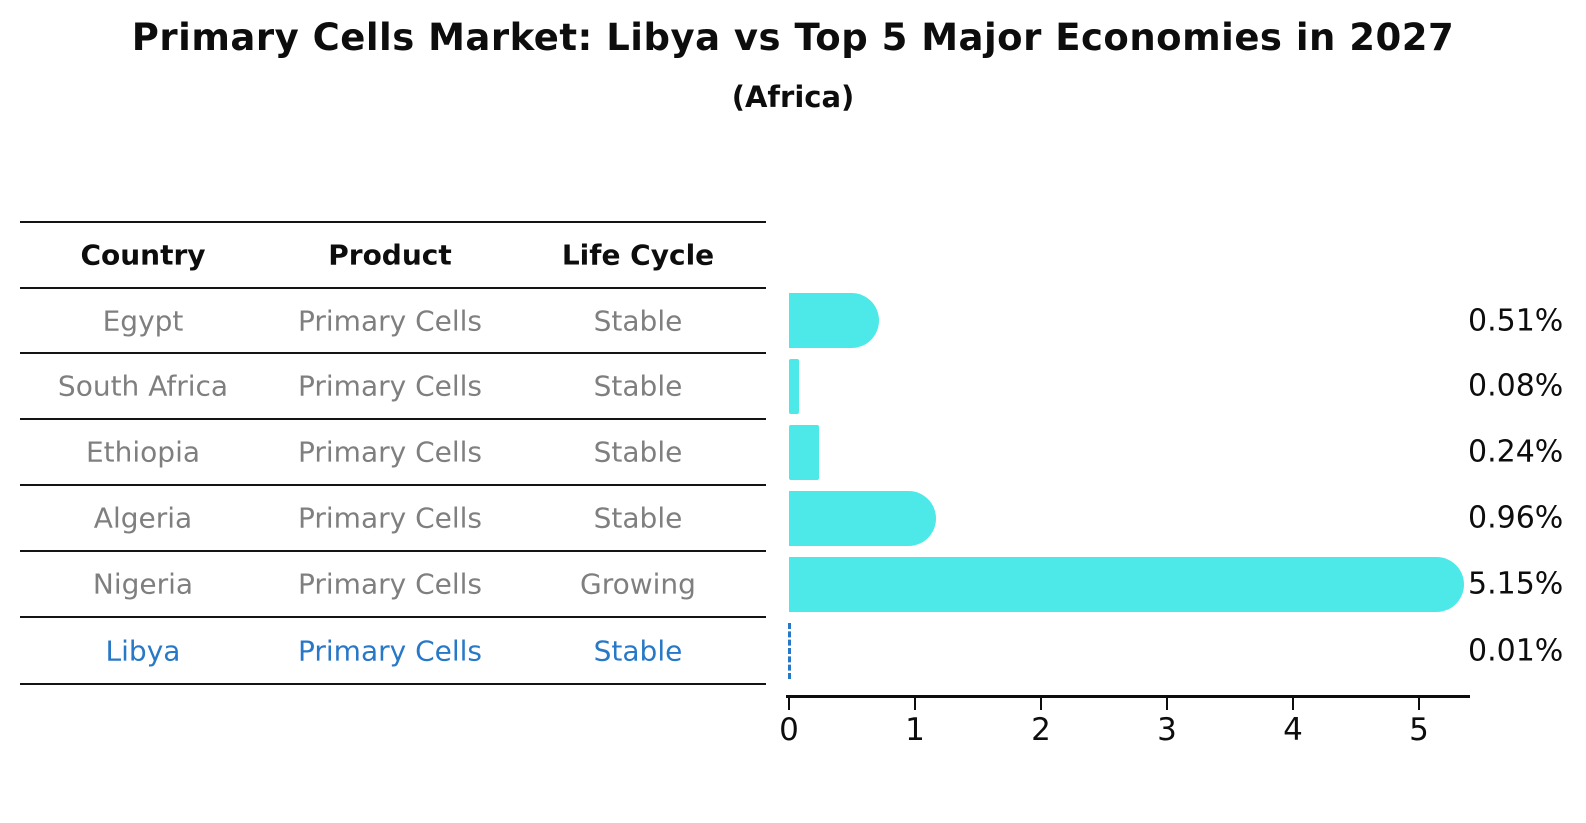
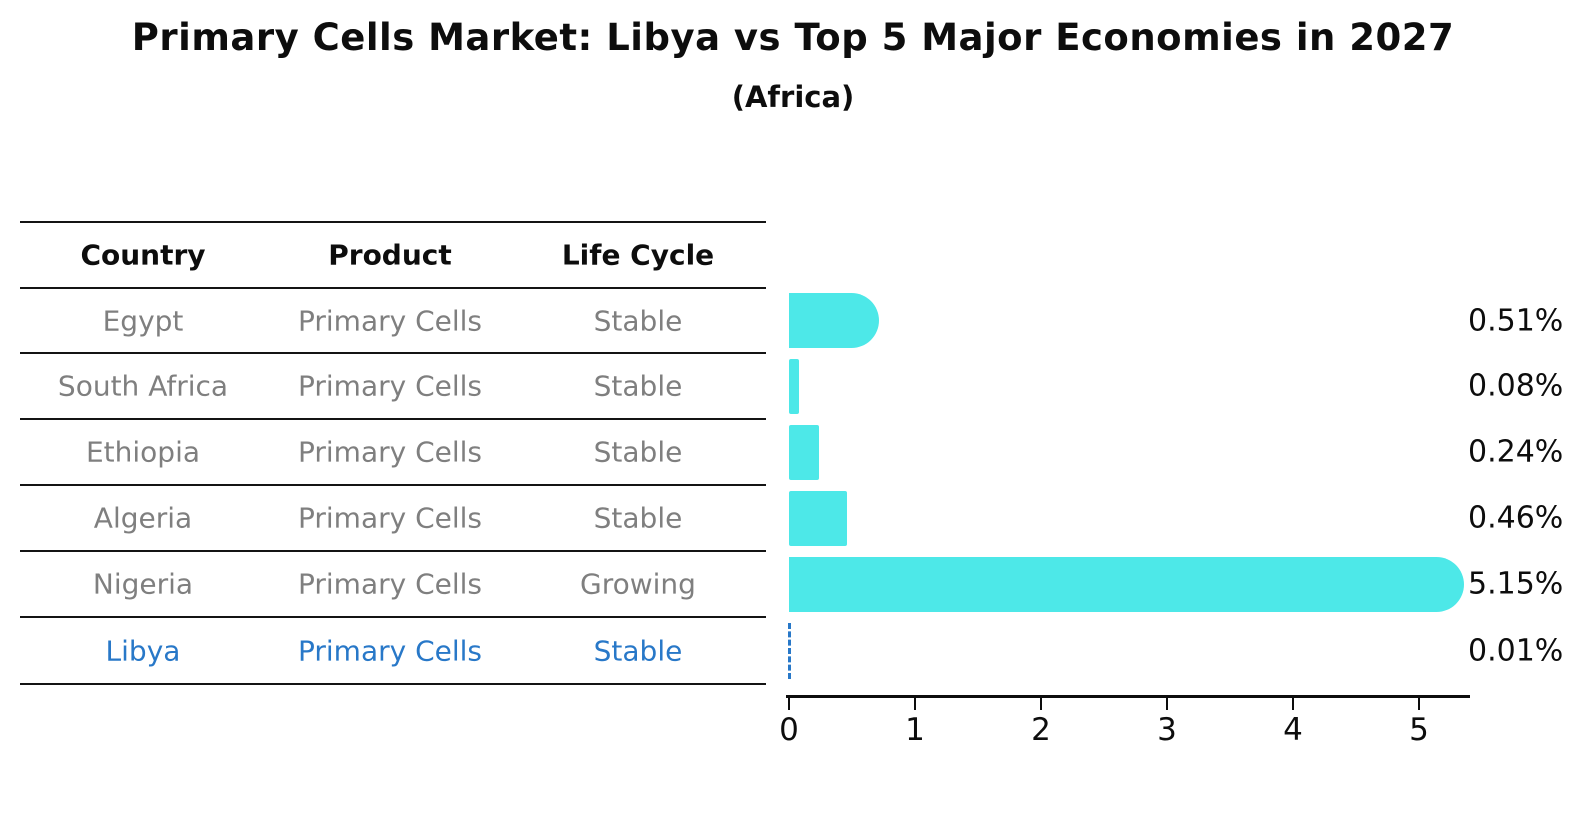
Algeria: 0.96% -> 0.46%
